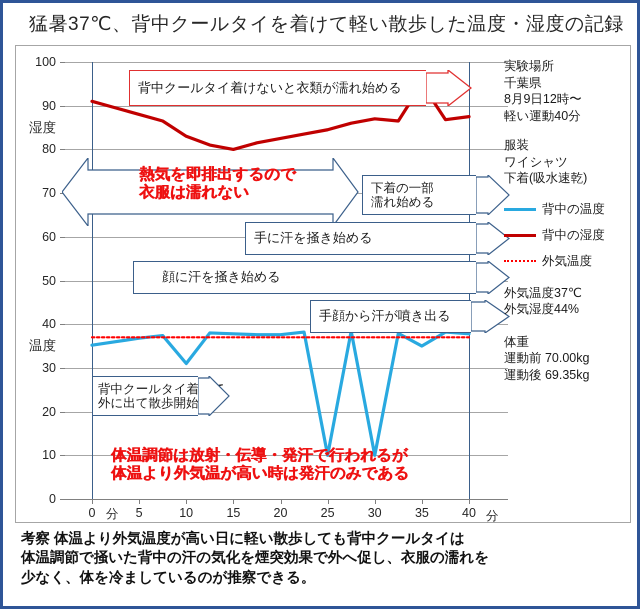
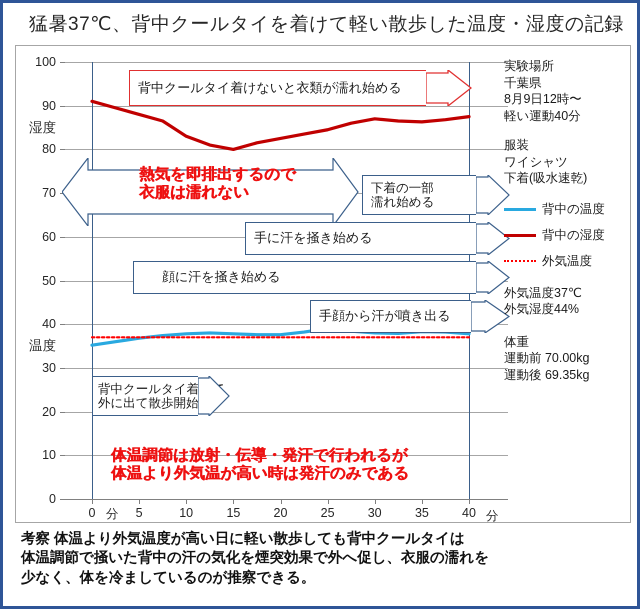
背中の温度/10: 31 -> 38
背中の温度/25: 10 -> 39
背中の温度/30: 10 -> 38
背中の湿度/35: 95 -> 86
背中の温度/35: 35 -> 38
